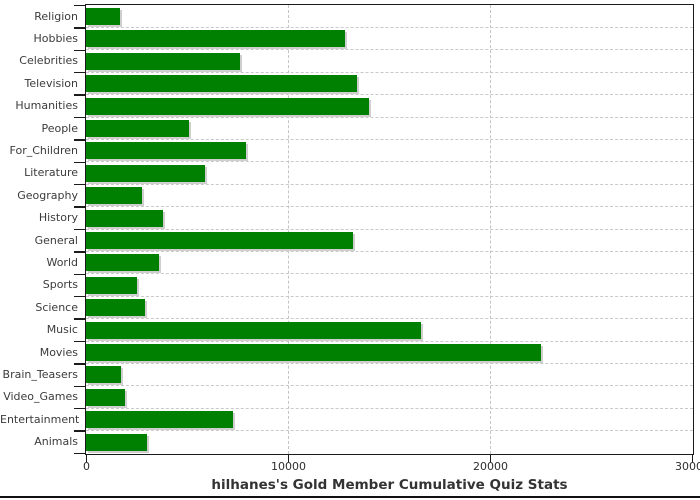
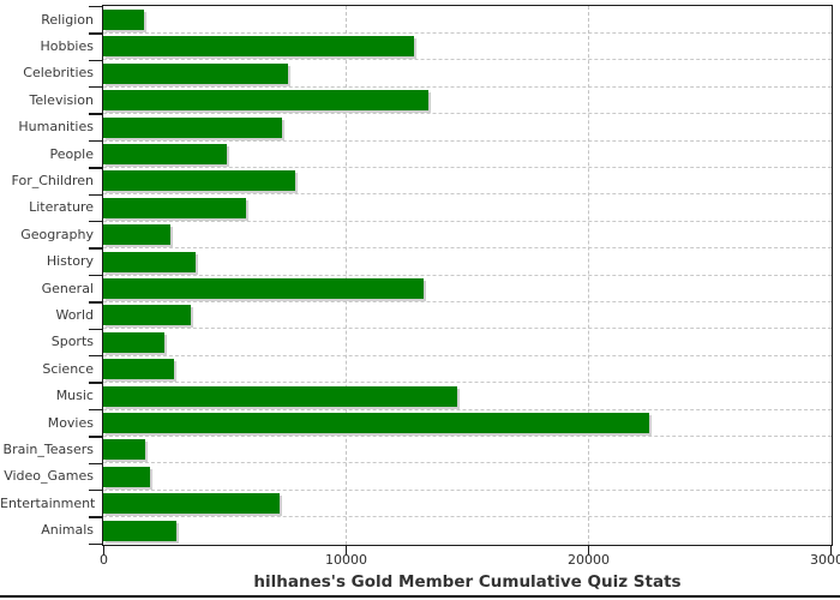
Humanities: 14000 -> 7400
Music: 16600 -> 14600
